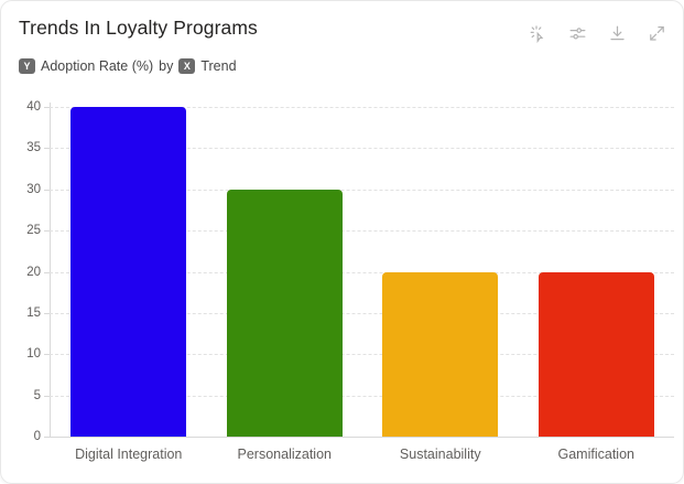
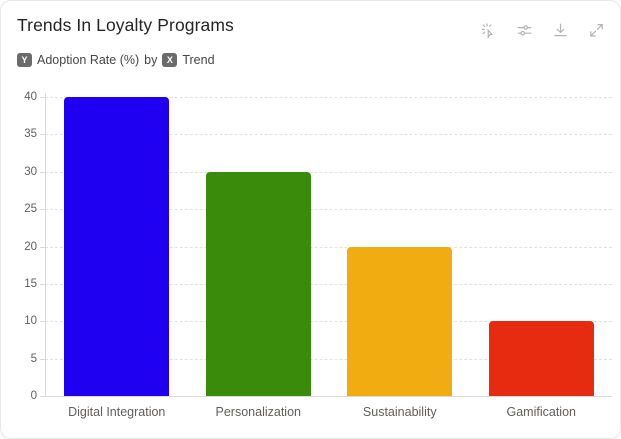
Gamification: 20 -> 10
